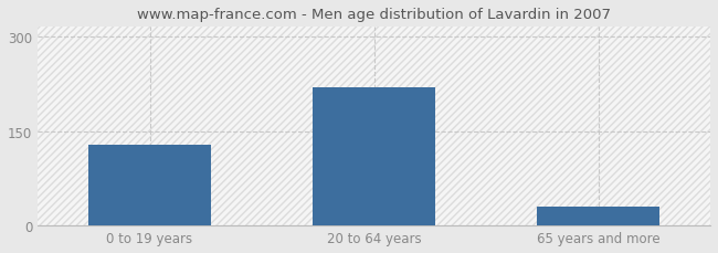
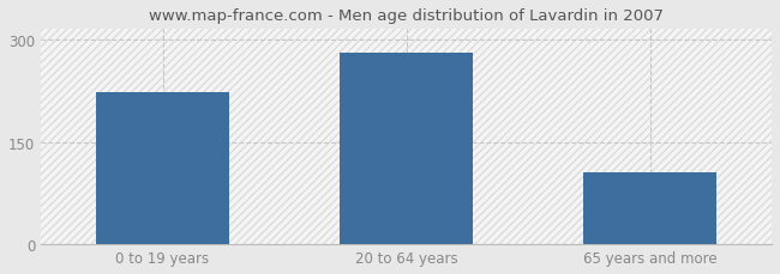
0 to 19 years: 128 -> 222
20 to 64 years: 220 -> 280
65 years and more: 30 -> 106
